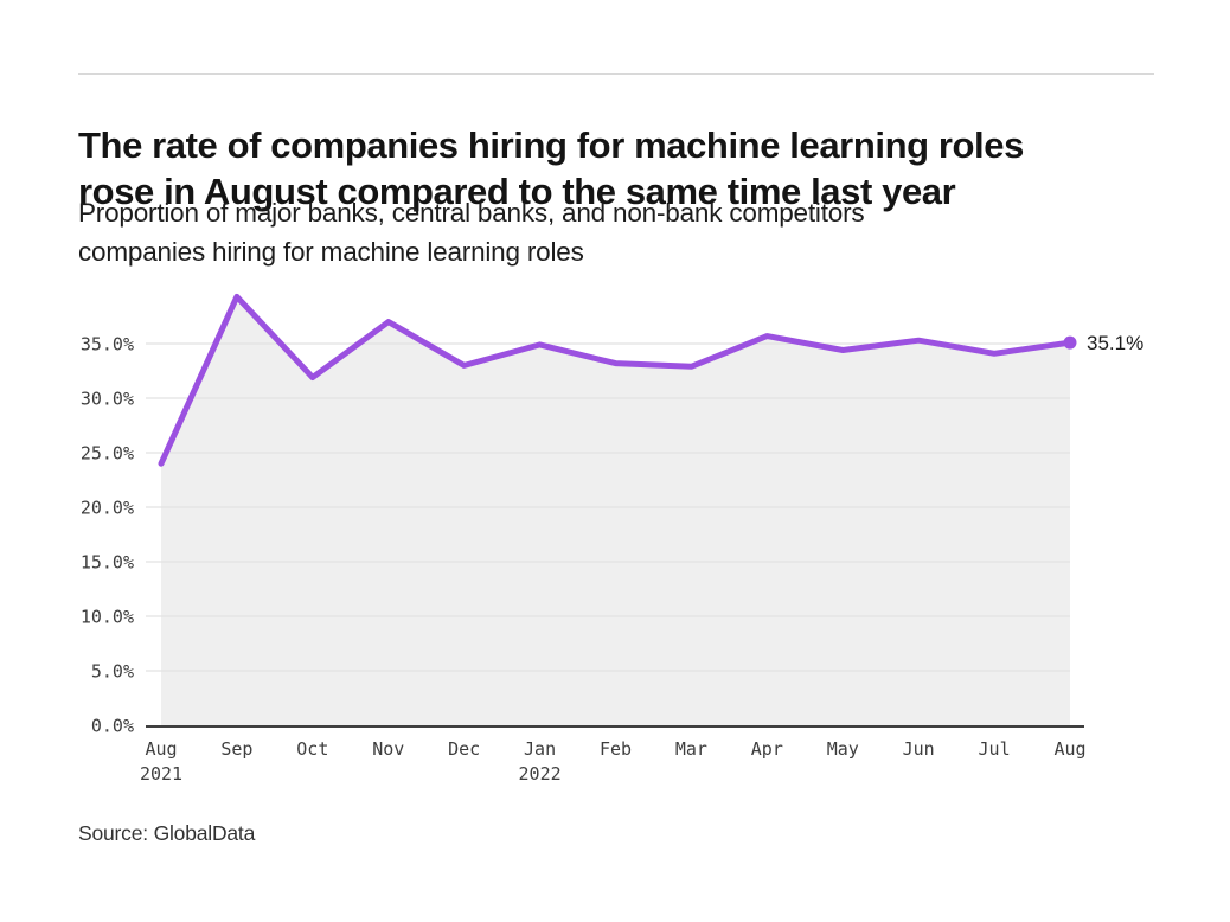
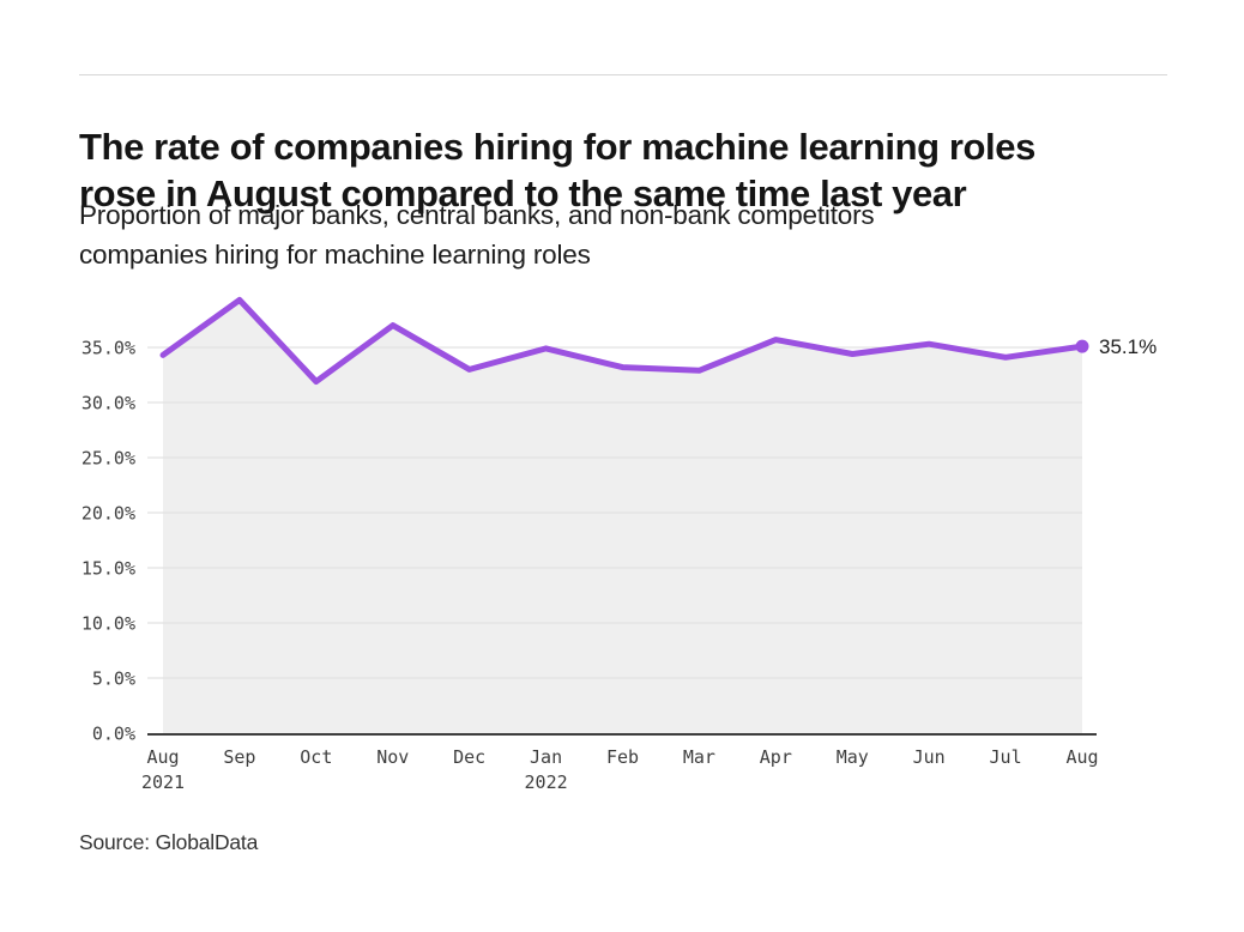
Aug 2021: 24% -> 34%
